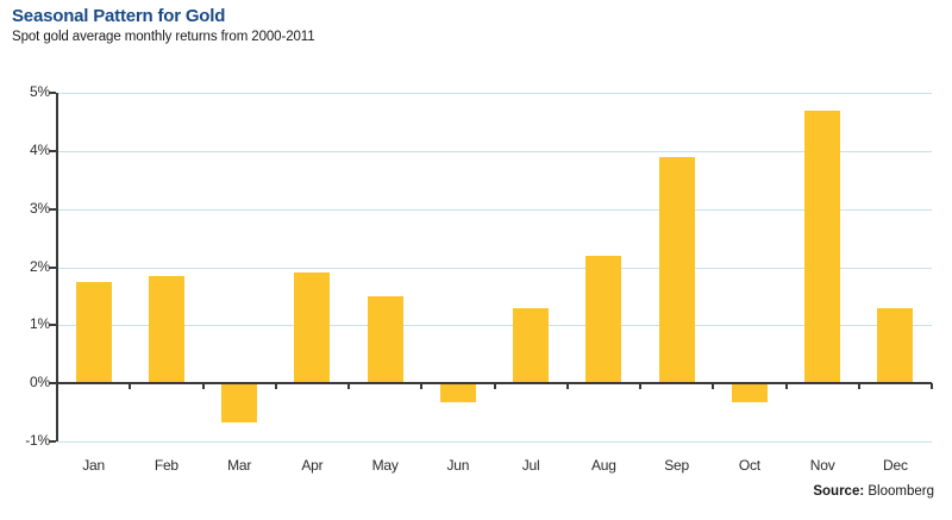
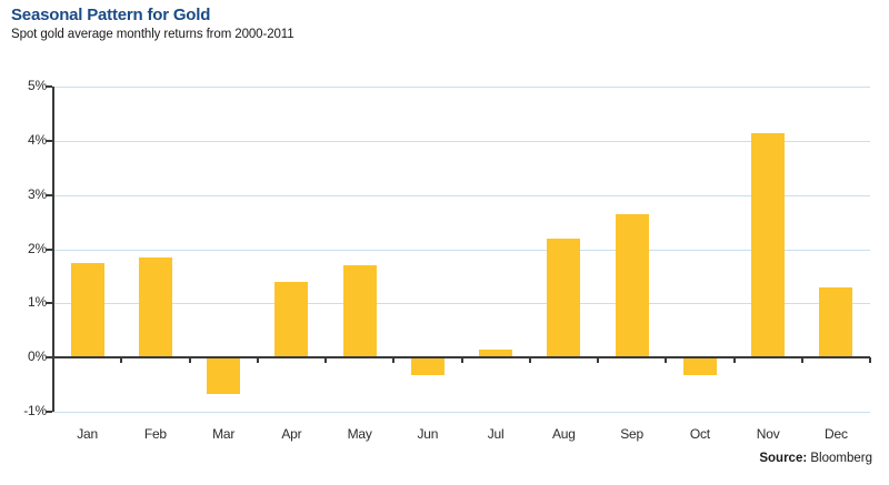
Apr: 1.9% -> 1.4%
May: 1.5% -> 1.7%
Jul: 1.3% -> 0.1%
Sep: 3.9% -> 2.6%
Nov: 4.7% -> 4.2%
